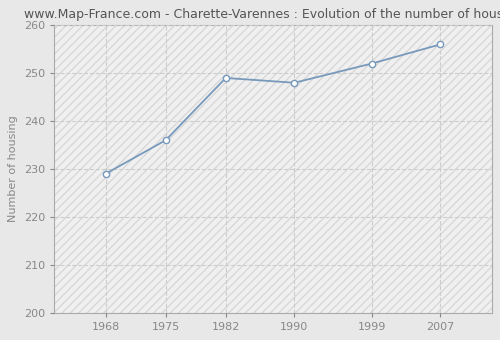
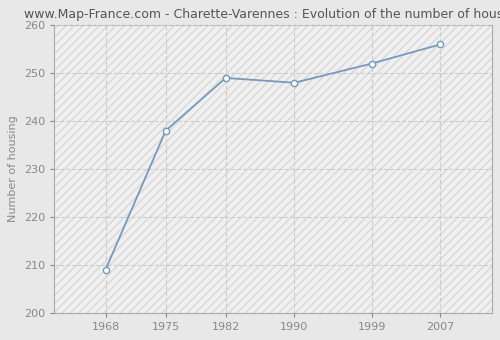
1968: 229 -> 209
1975: 236 -> 238
